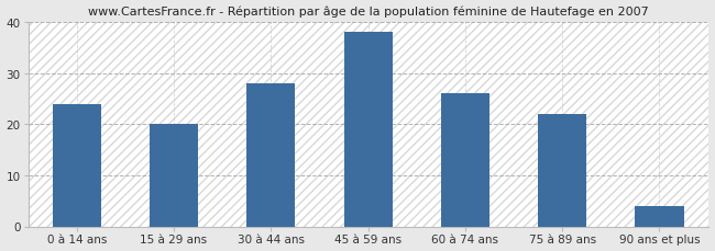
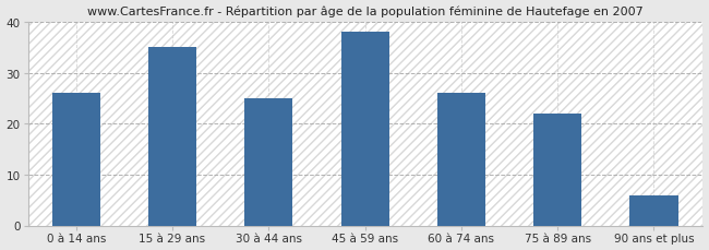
0 à 14 ans: 24 -> 26
15 à 29 ans: 20 -> 35
30 à 44 ans: 28 -> 25
90 ans et plus: 4 -> 6
